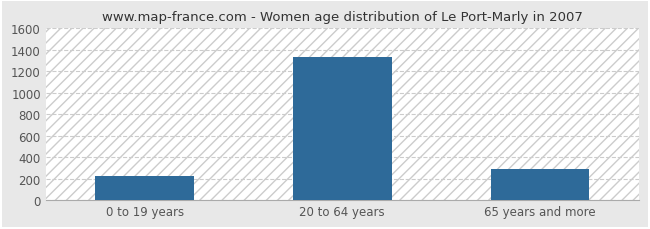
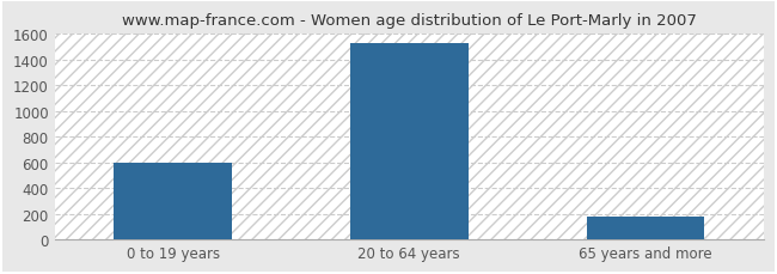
0 to 19 years: 220 -> 600
20 to 64 years: 1330 -> 1530
65 years and more: 290 -> 180
